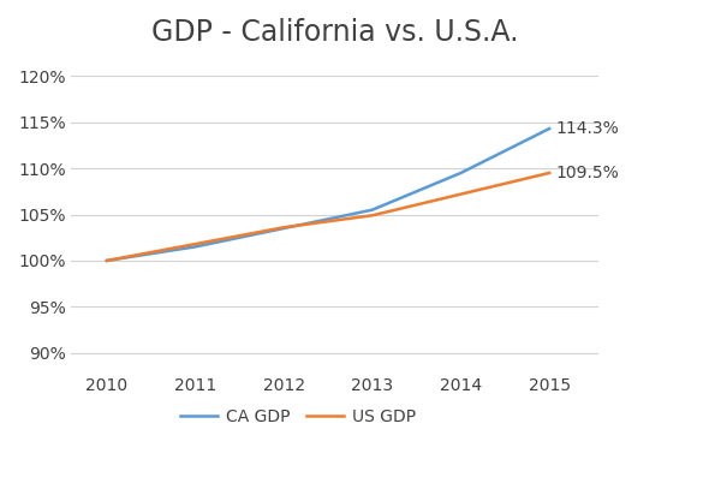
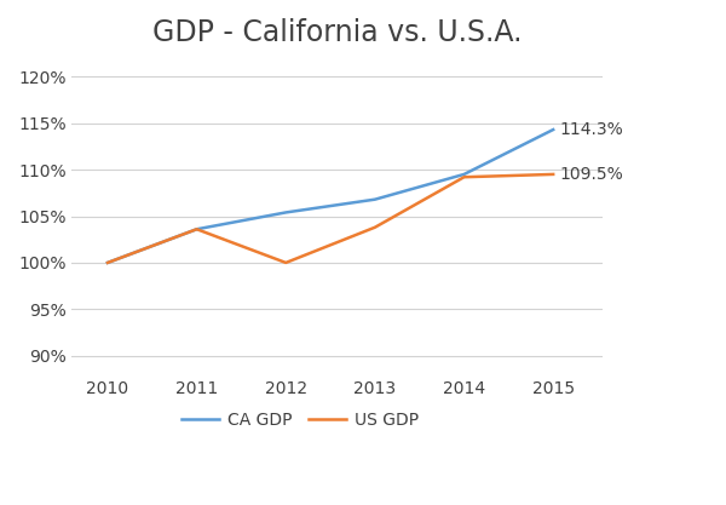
CA GDP/2011: 101.5% -> 103.6%
US GDP/2011: 101.8% -> 103.6%
CA GDP/2012: 103.5% -> 105.4%
US GDP/2012: 103.6% -> 100.0%
CA GDP/2013: 105.5% -> 106.8%
US GDP/2013: 104.9% -> 103.8%
US GDP/2014: 107.2% -> 109.2%
